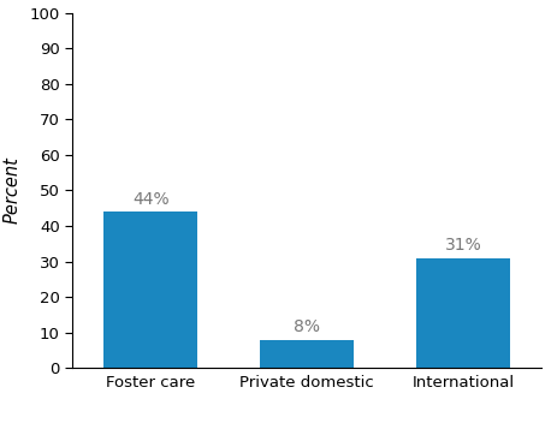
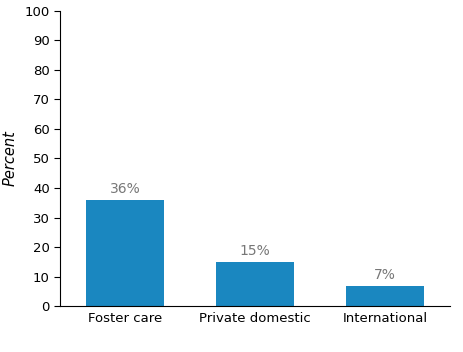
Foster care: 44% -> 36%
Private domestic: 8% -> 15%
International: 31% -> 7%
